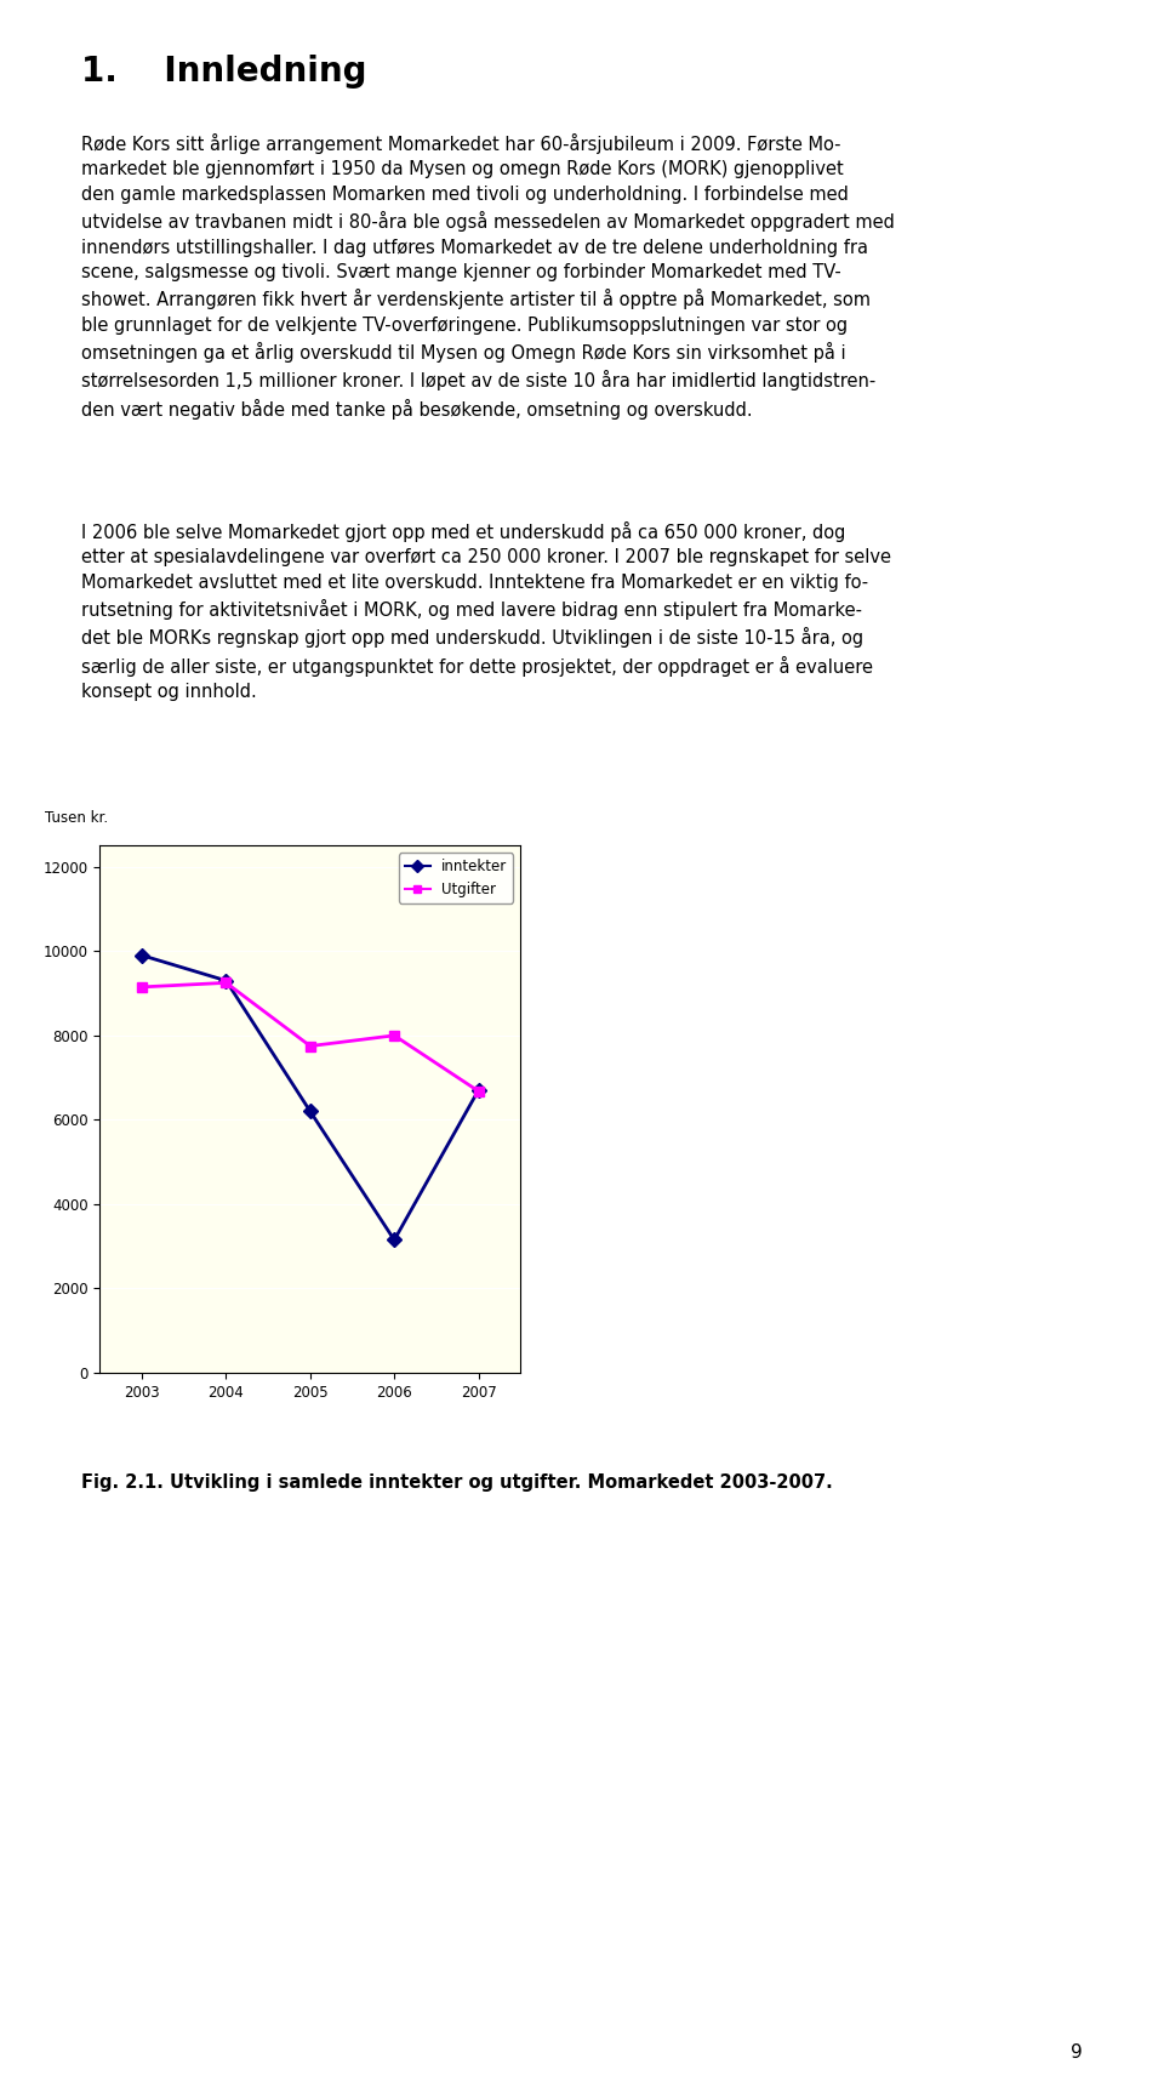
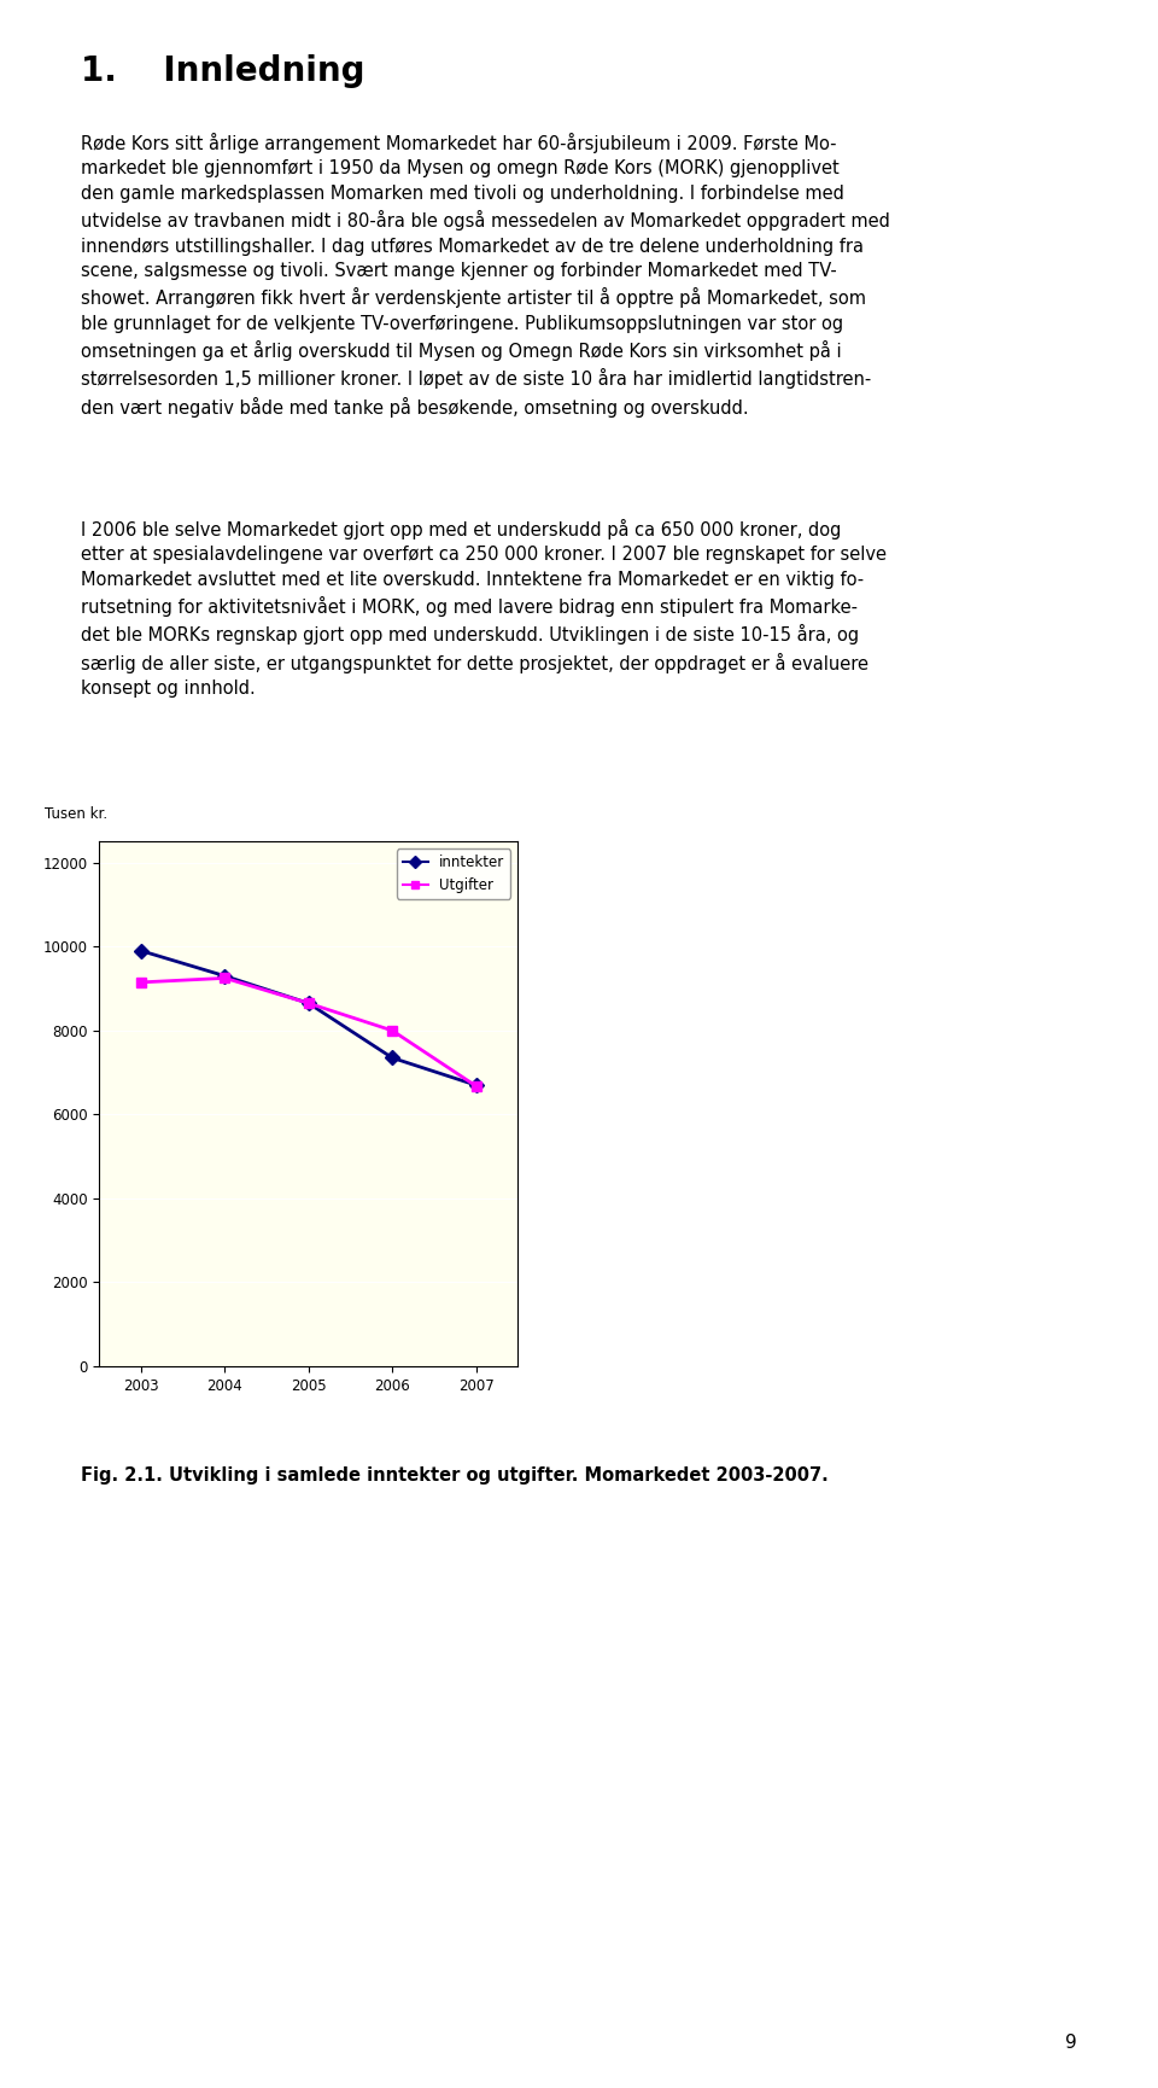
inntekter/2005: 6200 -> 8650
Utgifter/2005: 7750 -> 8650
inntekter/2006: 3150 -> 7350
